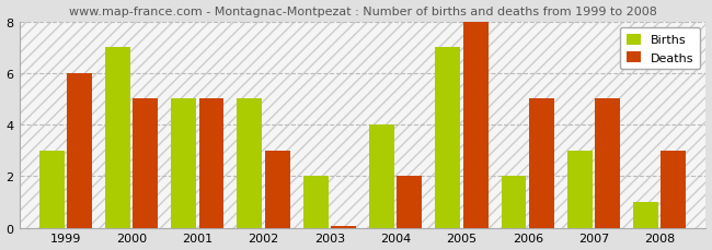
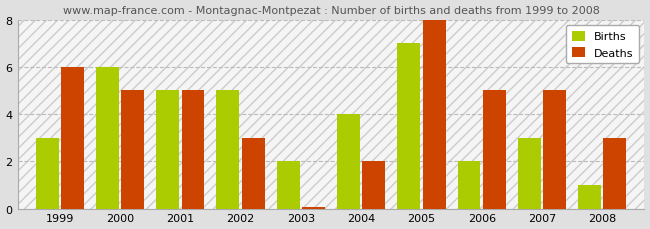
Births/2000: 7 -> 6
